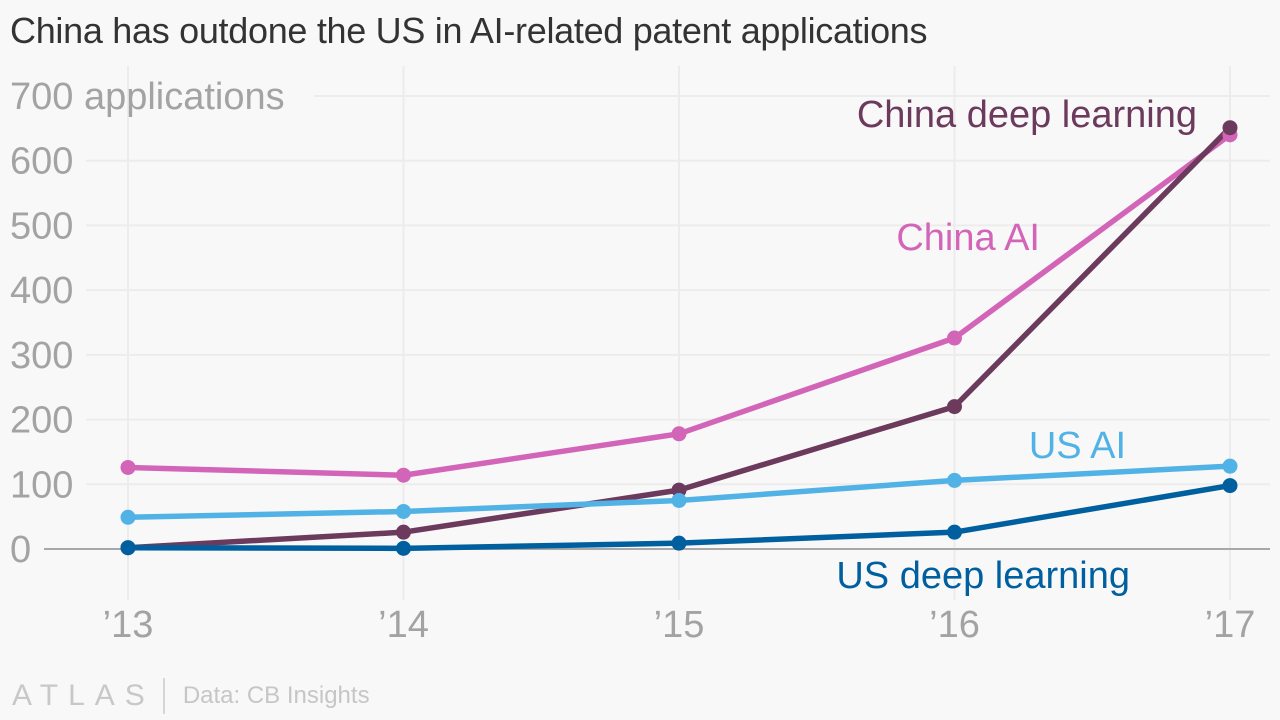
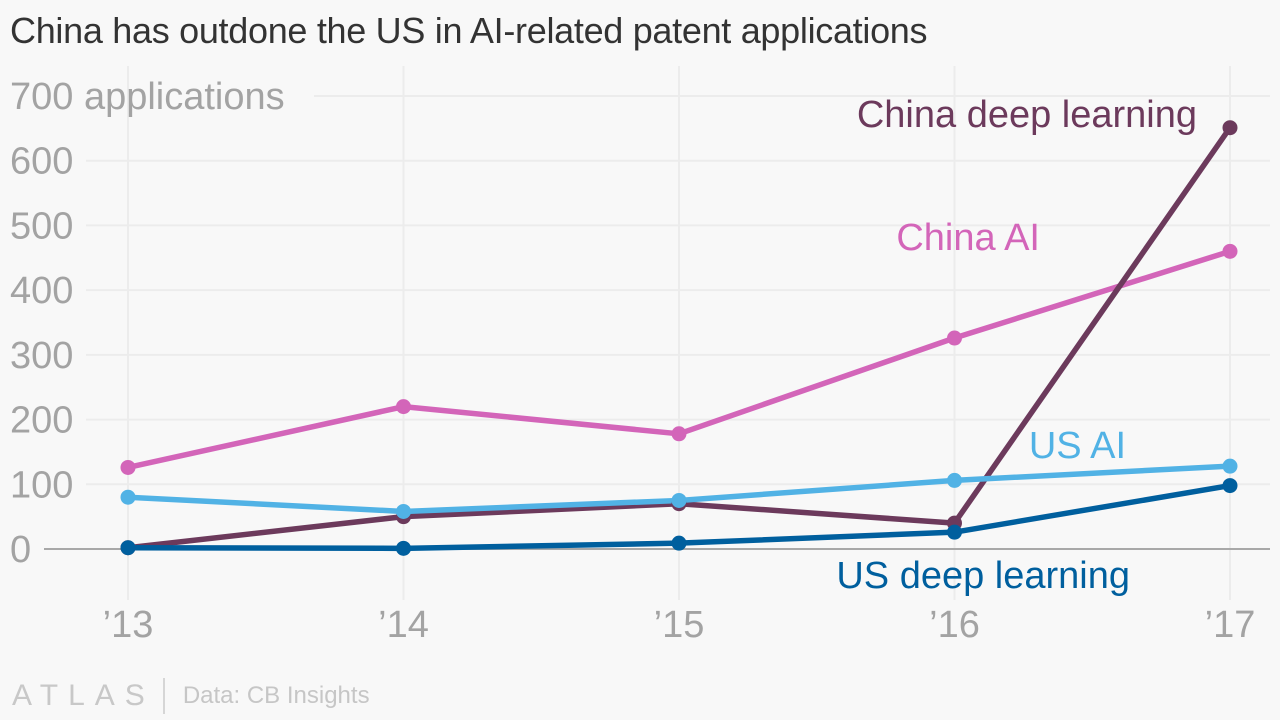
US AI/’13: 50 -> 80
China AI/’14: 110 -> 220
China deep learning/’14: 30 -> 50
China deep learning/’15: 90 -> 70
China deep learning/’16: 220 -> 40
China AI/’17: 640 -> 460
